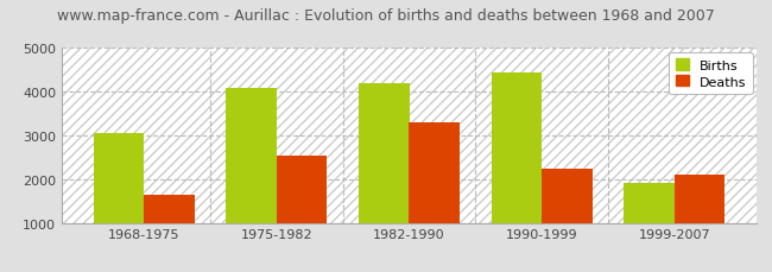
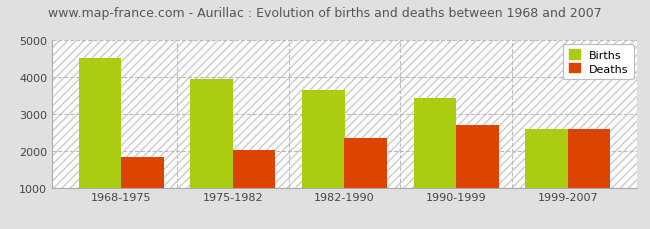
Births/1968-1975: 3050 -> 4530
Deaths/1968-1975: 1650 -> 1820
Births/1975-1982: 4100 -> 3950
Deaths/1975-1982: 2550 -> 2010
Births/1982-1990: 4200 -> 3640
Deaths/1982-1990: 3300 -> 2360
Births/1990-1999: 4450 -> 3440
Deaths/1990-1999: 2250 -> 2690
Births/1999-2007: 1900 -> 2600
Deaths/1999-2007: 2100 -> 2590
